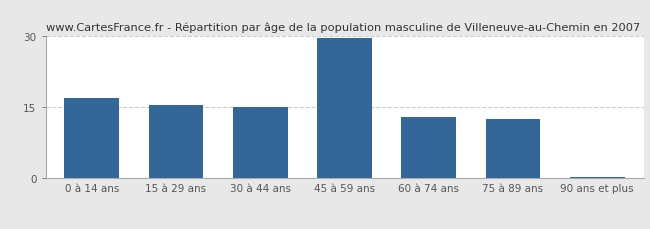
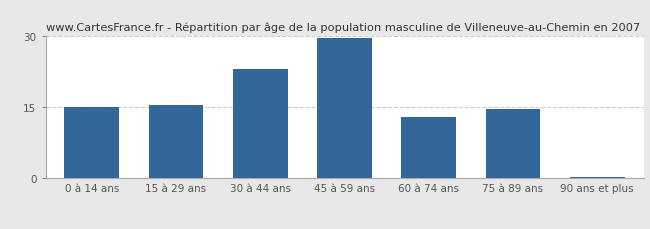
0 à 14 ans: 17.0 -> 15.0
30 à 44 ans: 15.0 -> 23.0
75 à 89 ans: 12.5 -> 14.5
